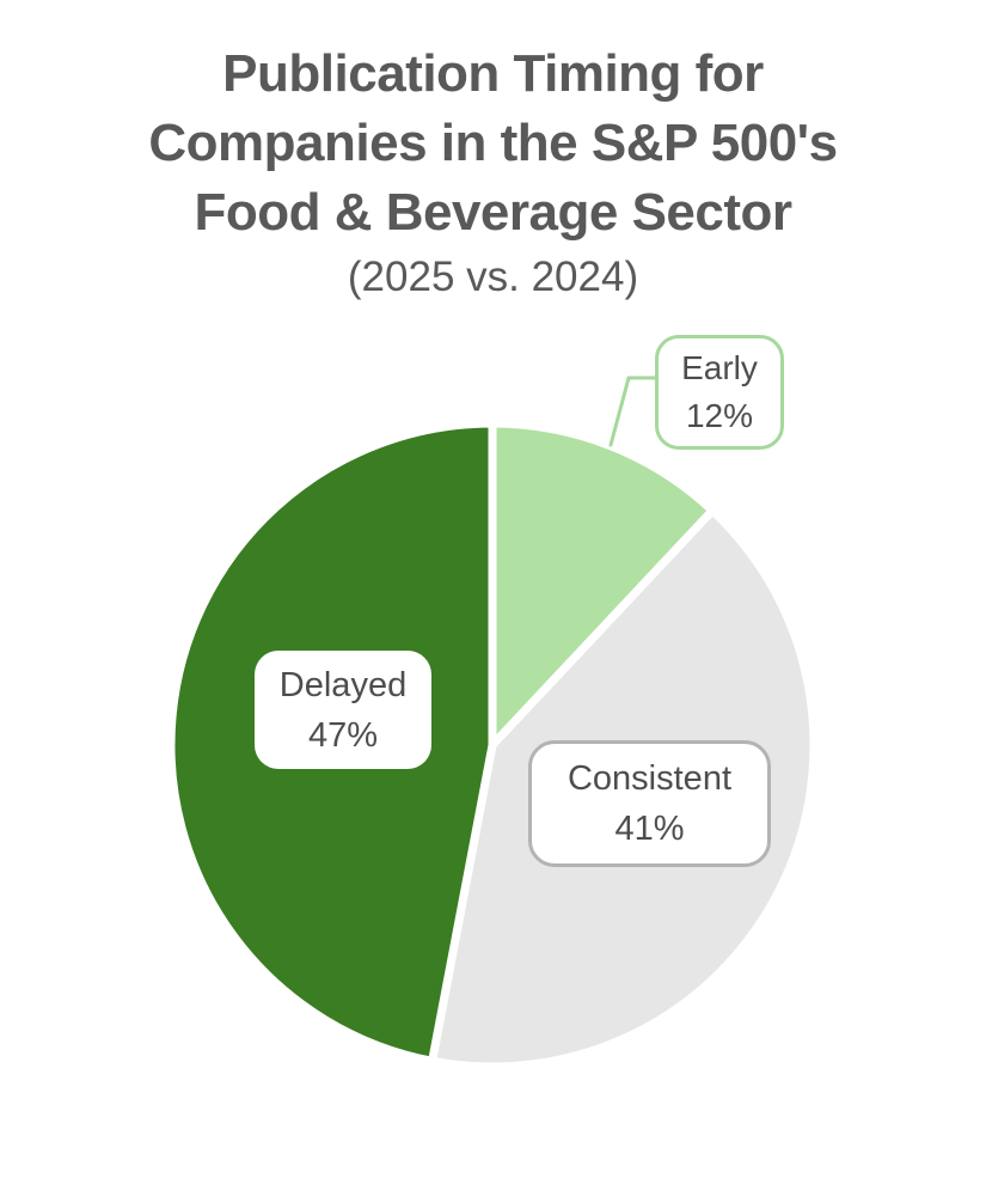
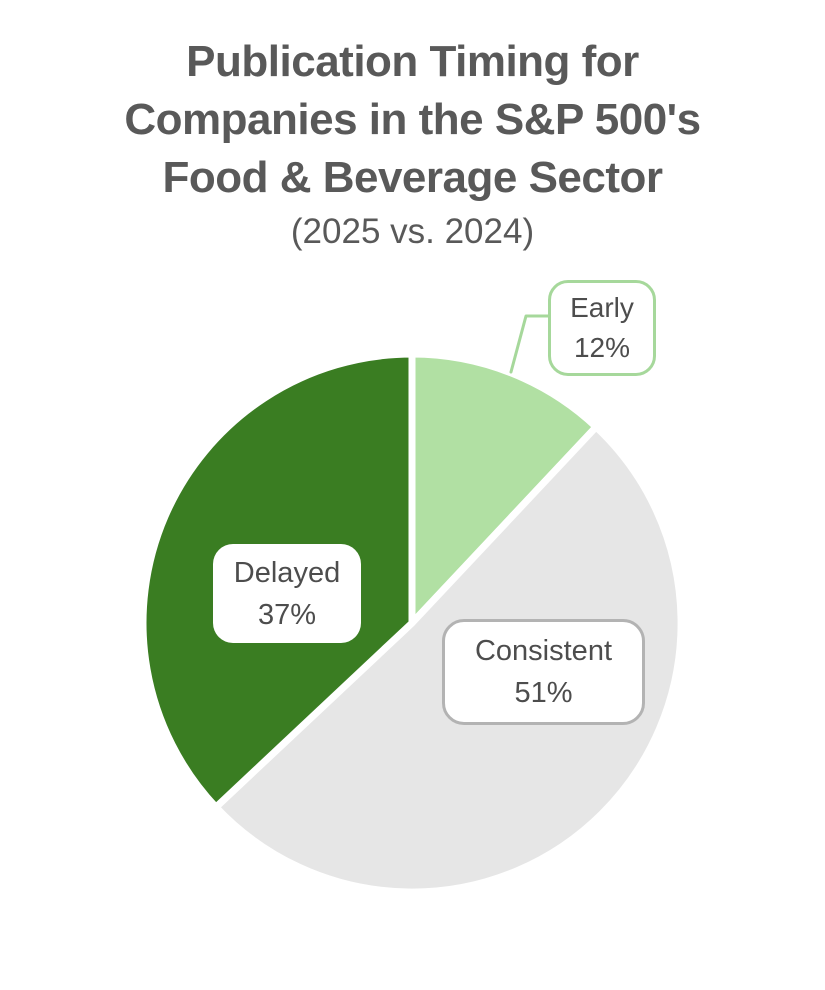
Consistent: 41% -> 51%
Delayed: 47% -> 37%
